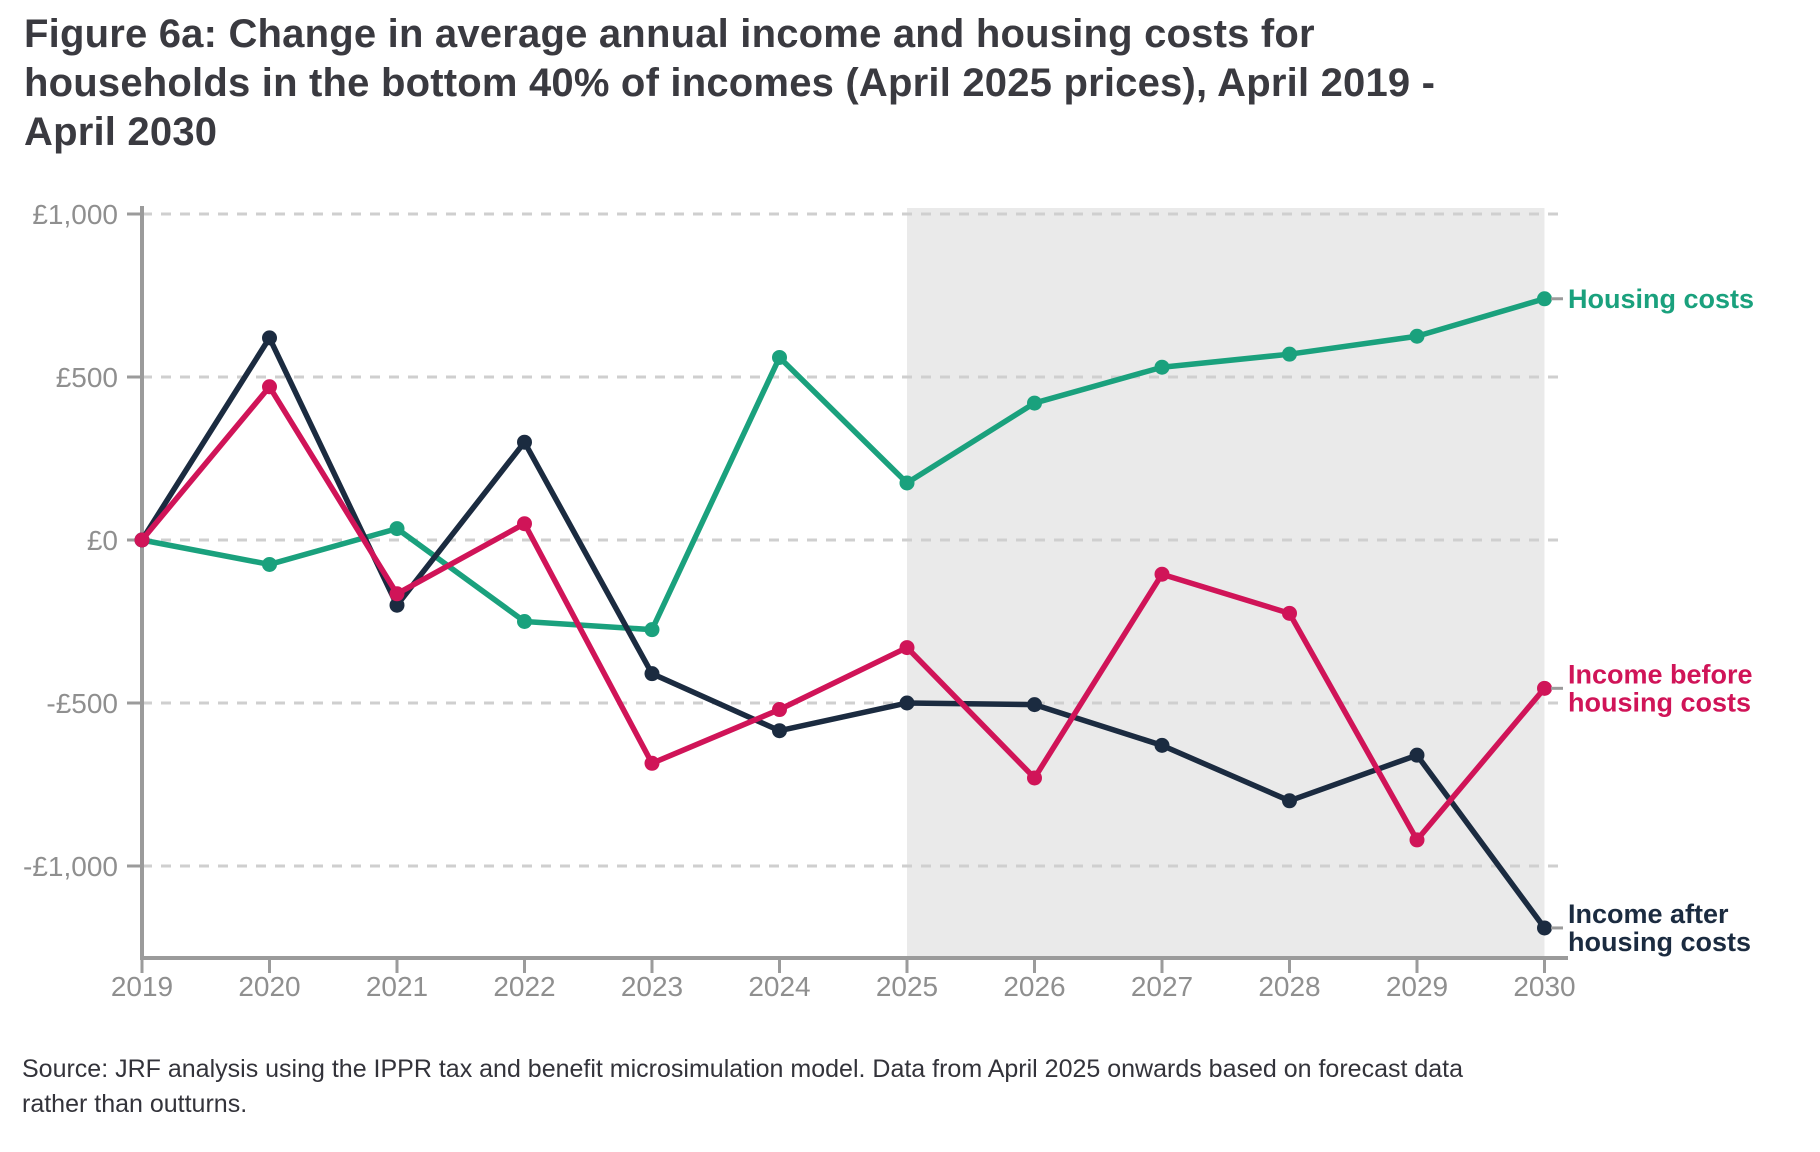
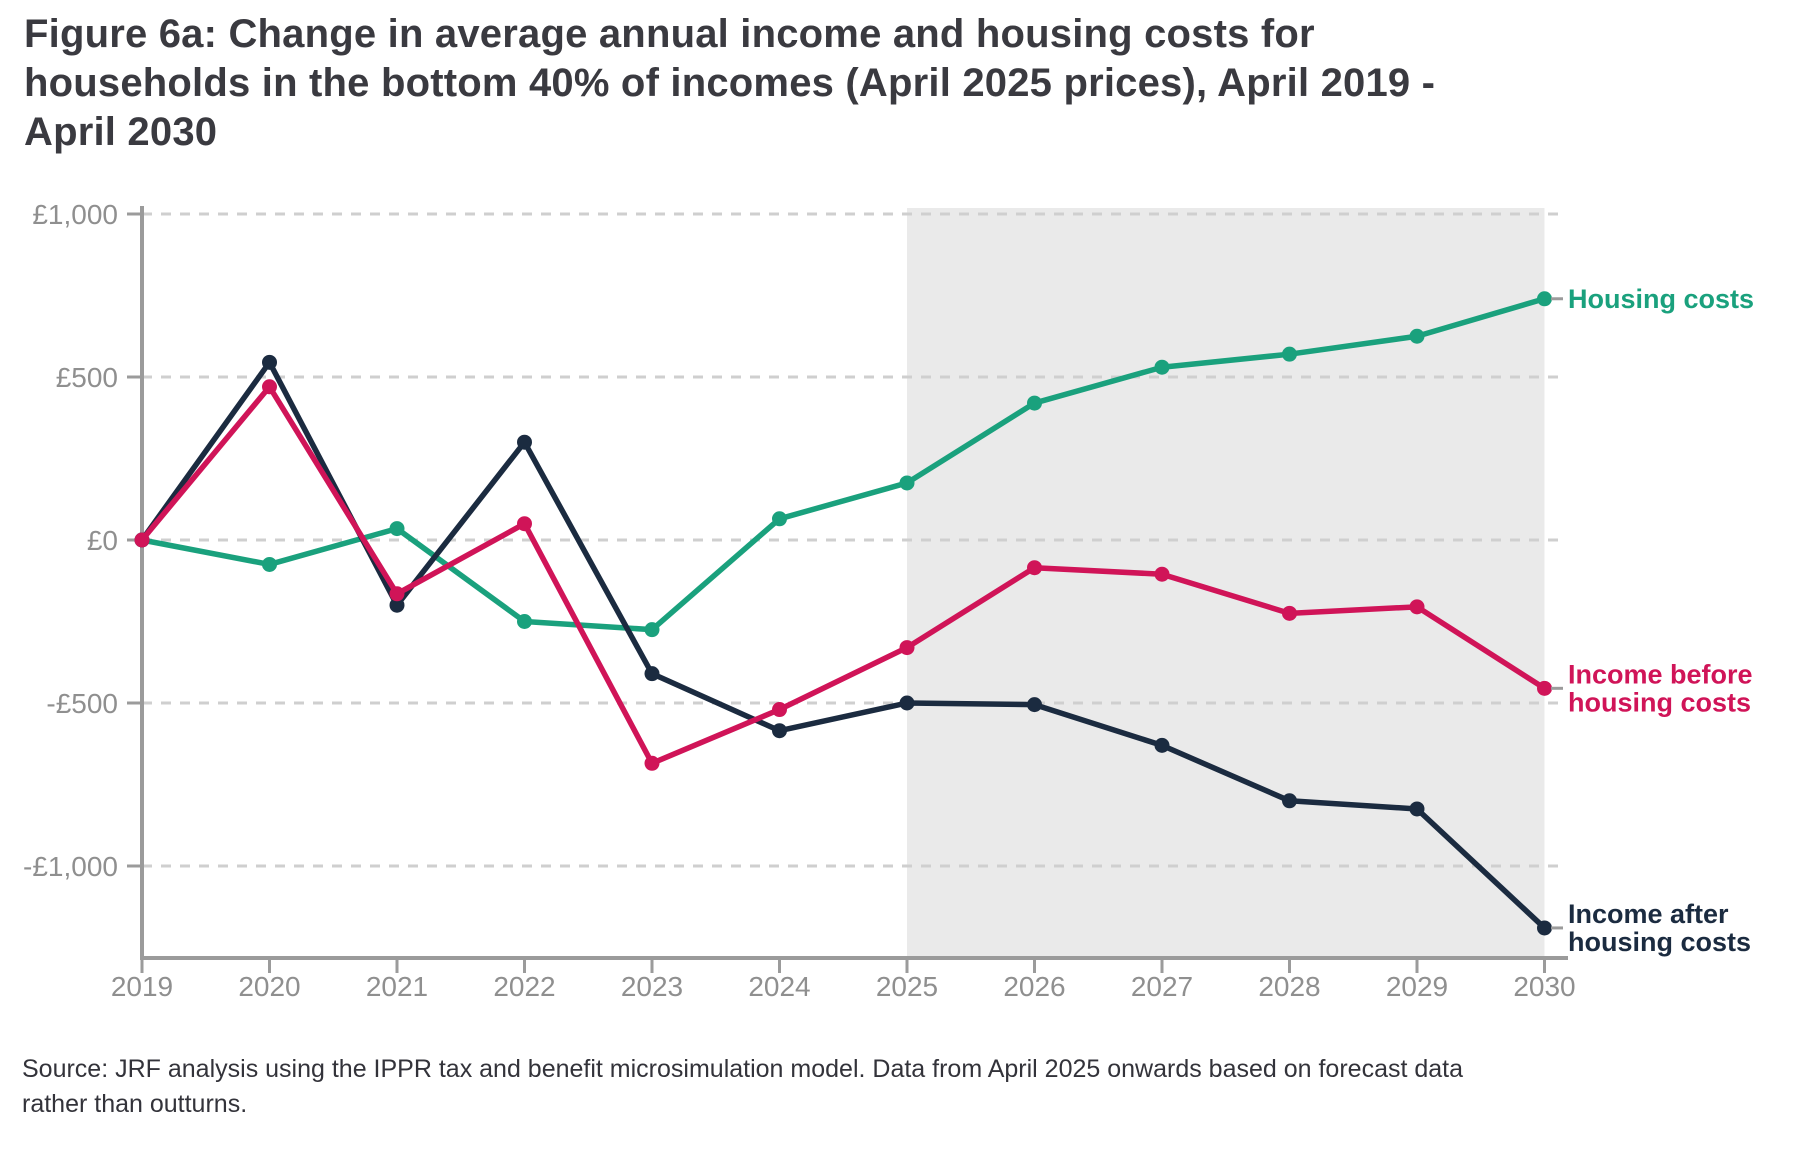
Income after housing costs/2020: £620 -> £540
Housing costs/2024: £560 -> £60
Income before housing costs/2026: -£730 -> -£80
Income before housing costs/2029: -£920 -> -£200
Income after housing costs/2029: -£660 -> -£820
